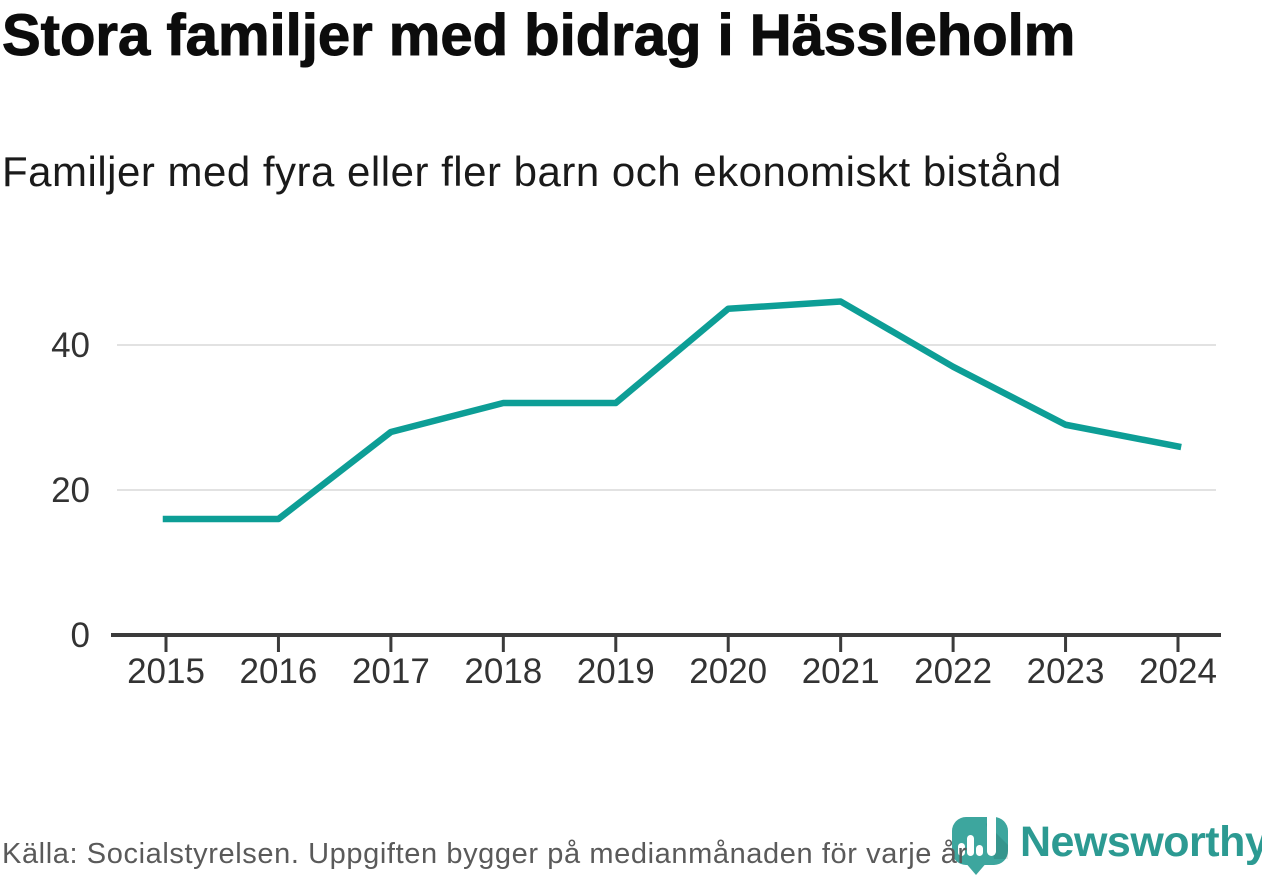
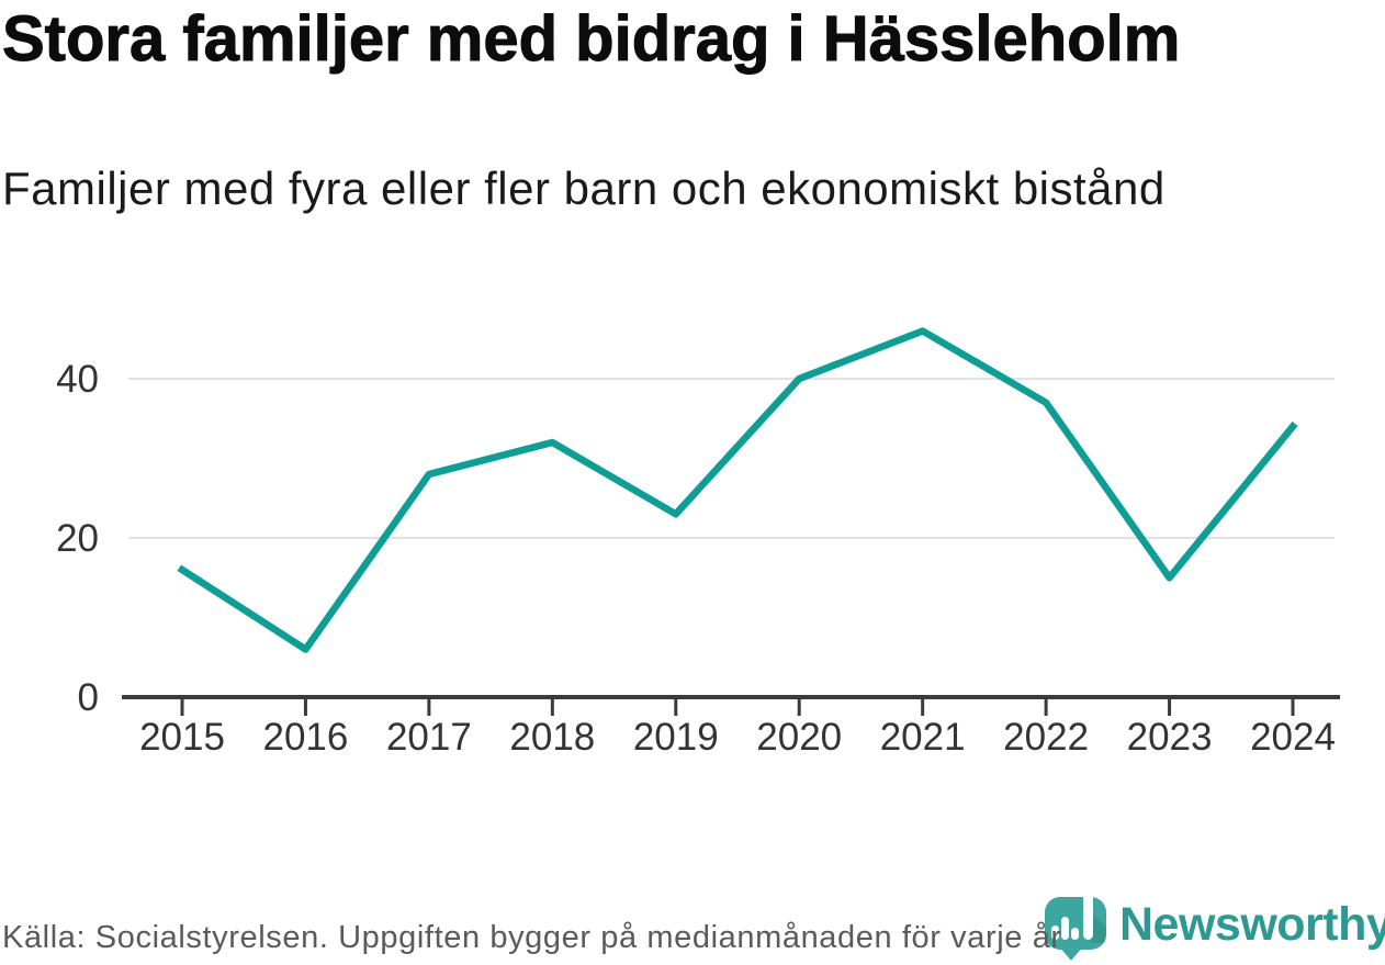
2016: 16 -> 6
2019: 32 -> 23
2020: 45 -> 40
2023: 29 -> 15
2024: 26 -> 34
